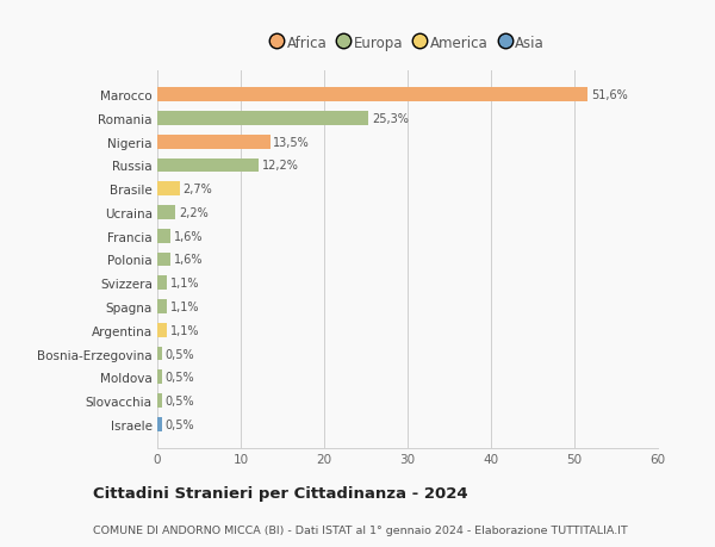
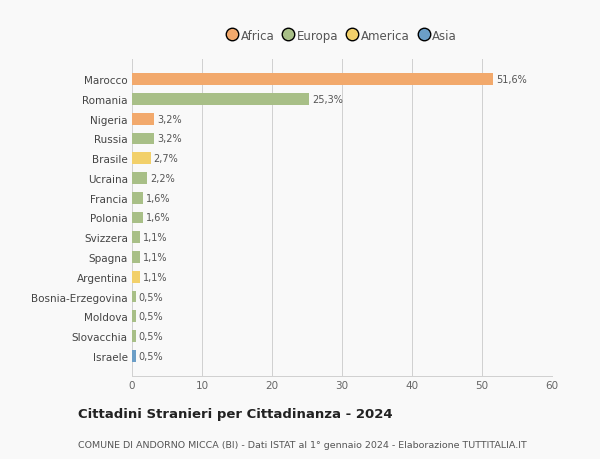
Nigeria: 13,5% -> 3,2%
Russia: 12,2% -> 3,2%
